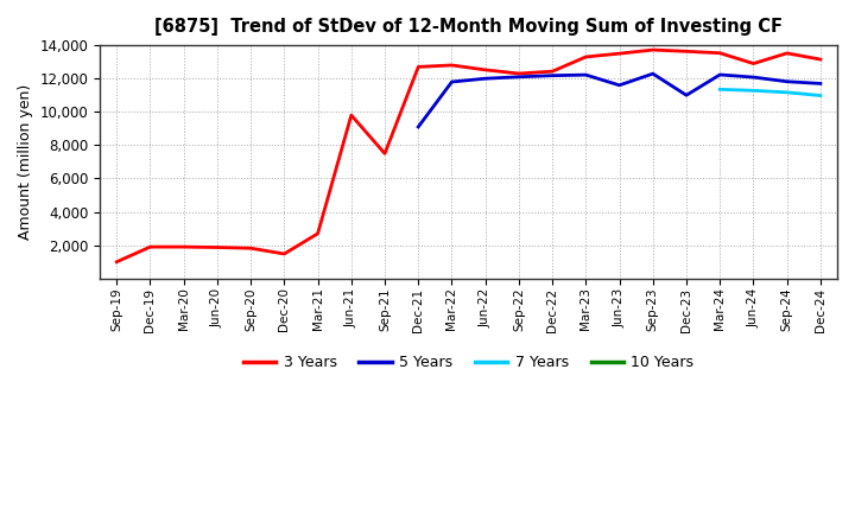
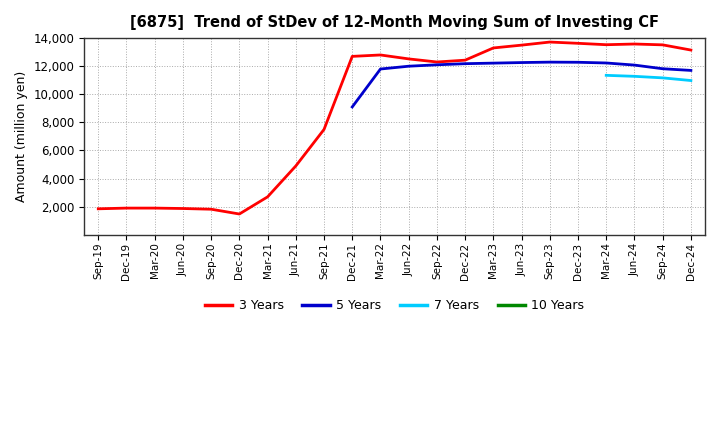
3 Years/Sep-19: 1,000 -> 1,800
3 Years/Jun-21: 9,800 -> 4,900
5 Years/Jun-23: 11,600 -> 12,300
5 Years/Dec-23: 11,000 -> 12,300
3 Years/Jun-24: 12,900 -> 13,600
